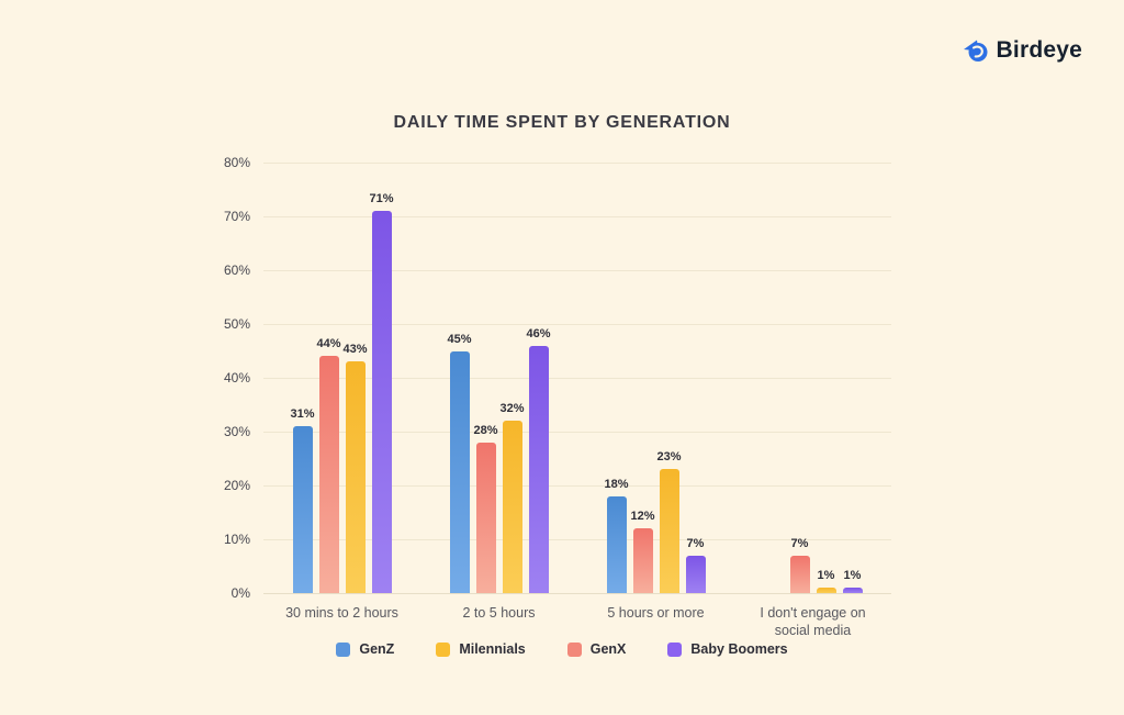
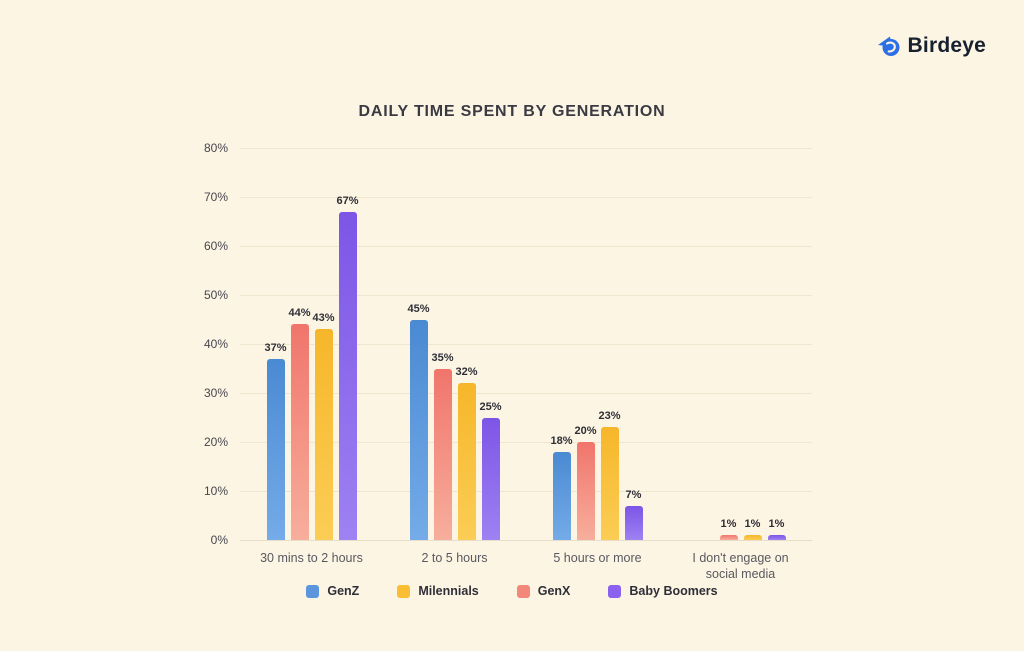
GenZ/30 mins to 2 hours: 31% -> 37%
Baby Boomers/30 mins to 2 hours: 71% -> 67%
GenX/2 to 5 hours: 28% -> 35%
Baby Boomers/2 to 5 hours: 46% -> 25%
GenX/5 hours or more: 12% -> 20%
GenX/I don't engage on social media: 7% -> 1%
